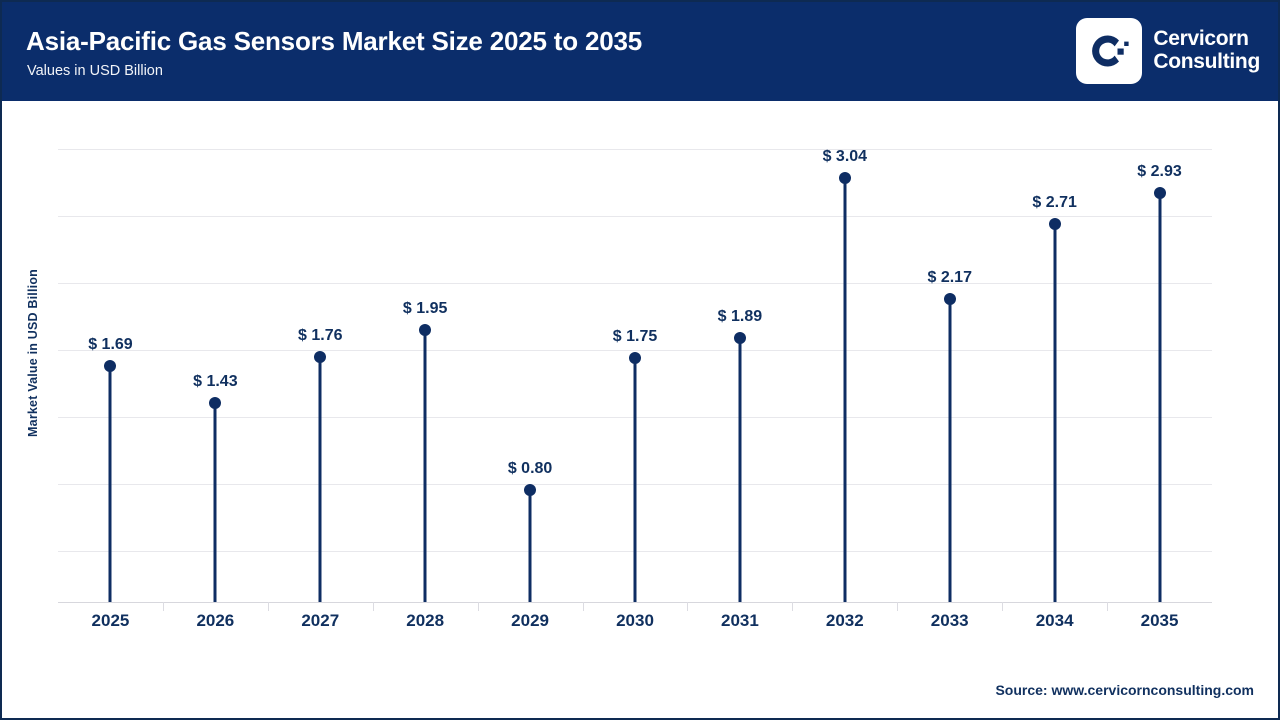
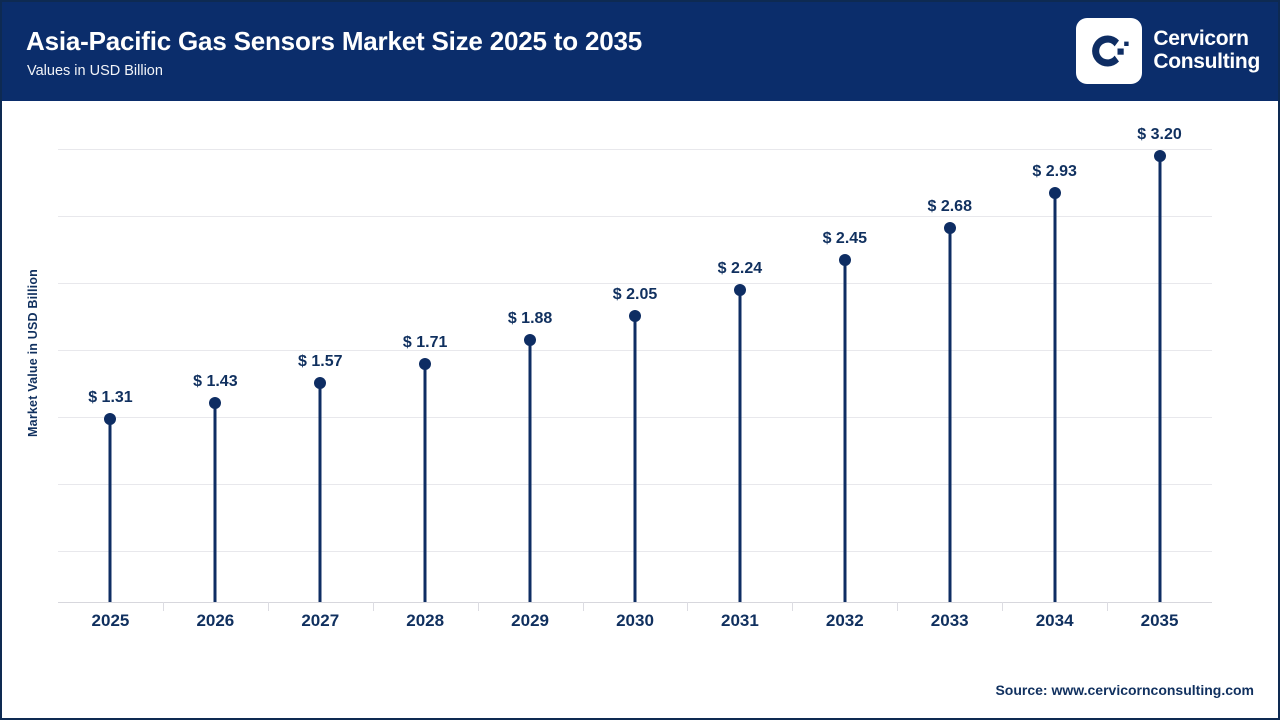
2025: 1.69 -> 1.31
2027: 1.76 -> 1.57
2028: 1.95 -> 1.71
2029: 0.80 -> 1.88
2030: 1.75 -> 2.05
2031: 1.89 -> 2.24
2032: 3.04 -> 2.45
2033: 2.17 -> 2.68
2034: 2.71 -> 2.93
2035: 2.93 -> 3.20
